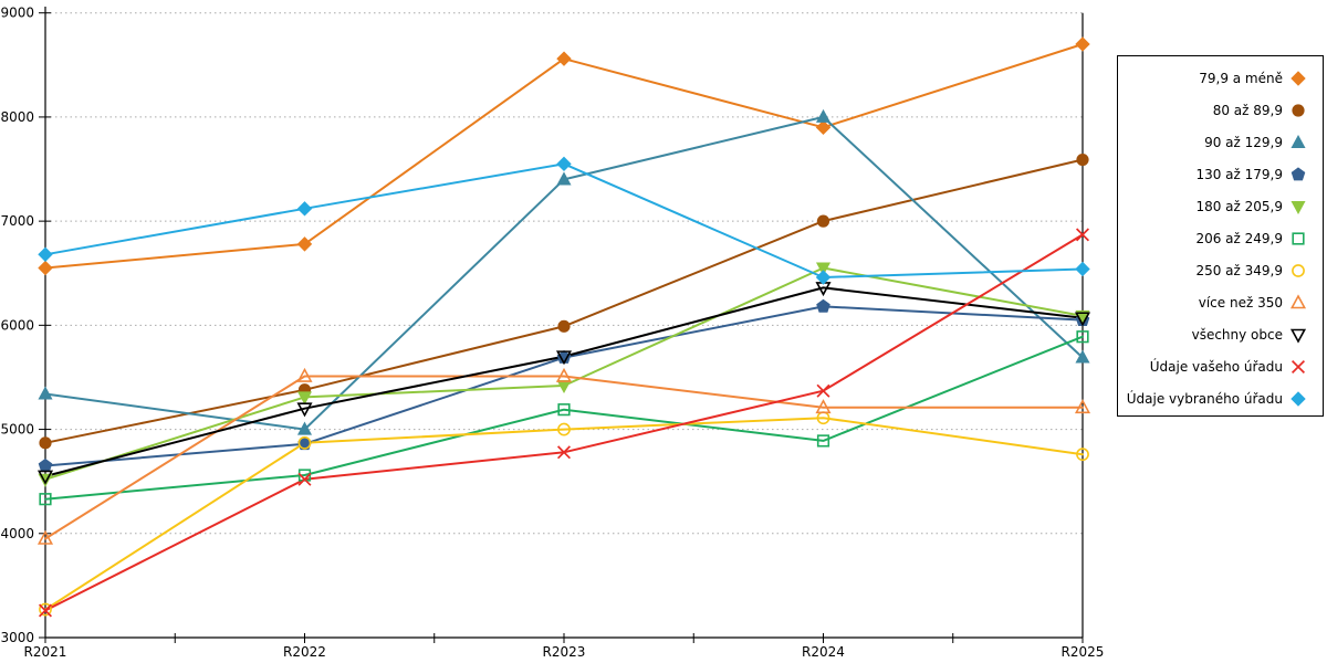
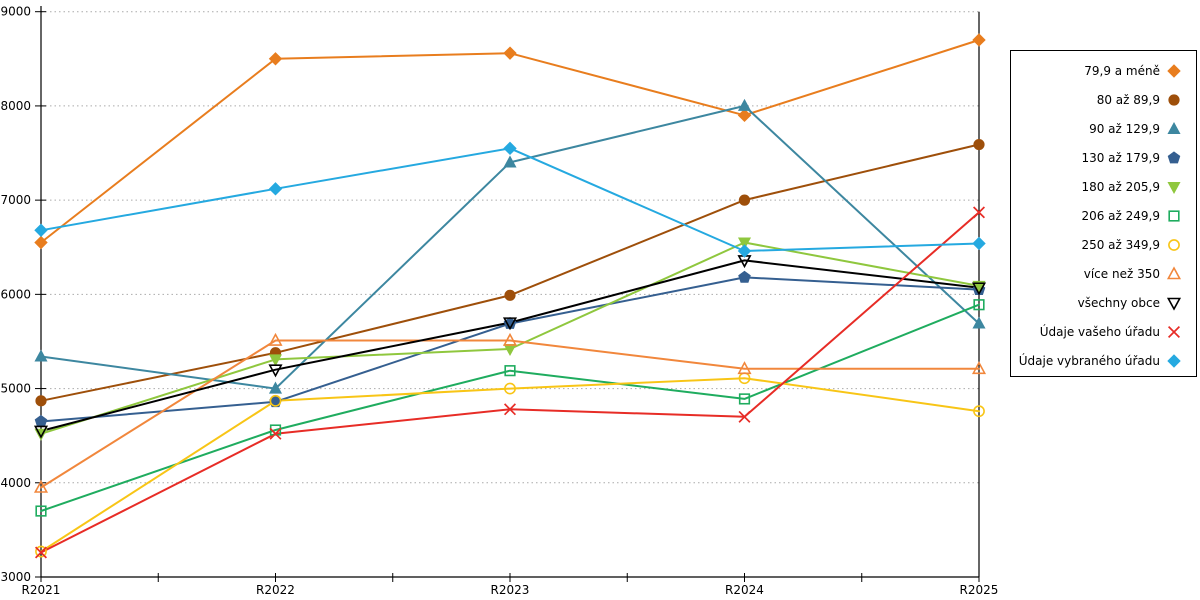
206 až 249,9/R2021: 4300 -> 3700
79,9 a méně/R2022: 6800 -> 8500
Údaje vašeho úřadu/R2024: 5400 -> 4700
